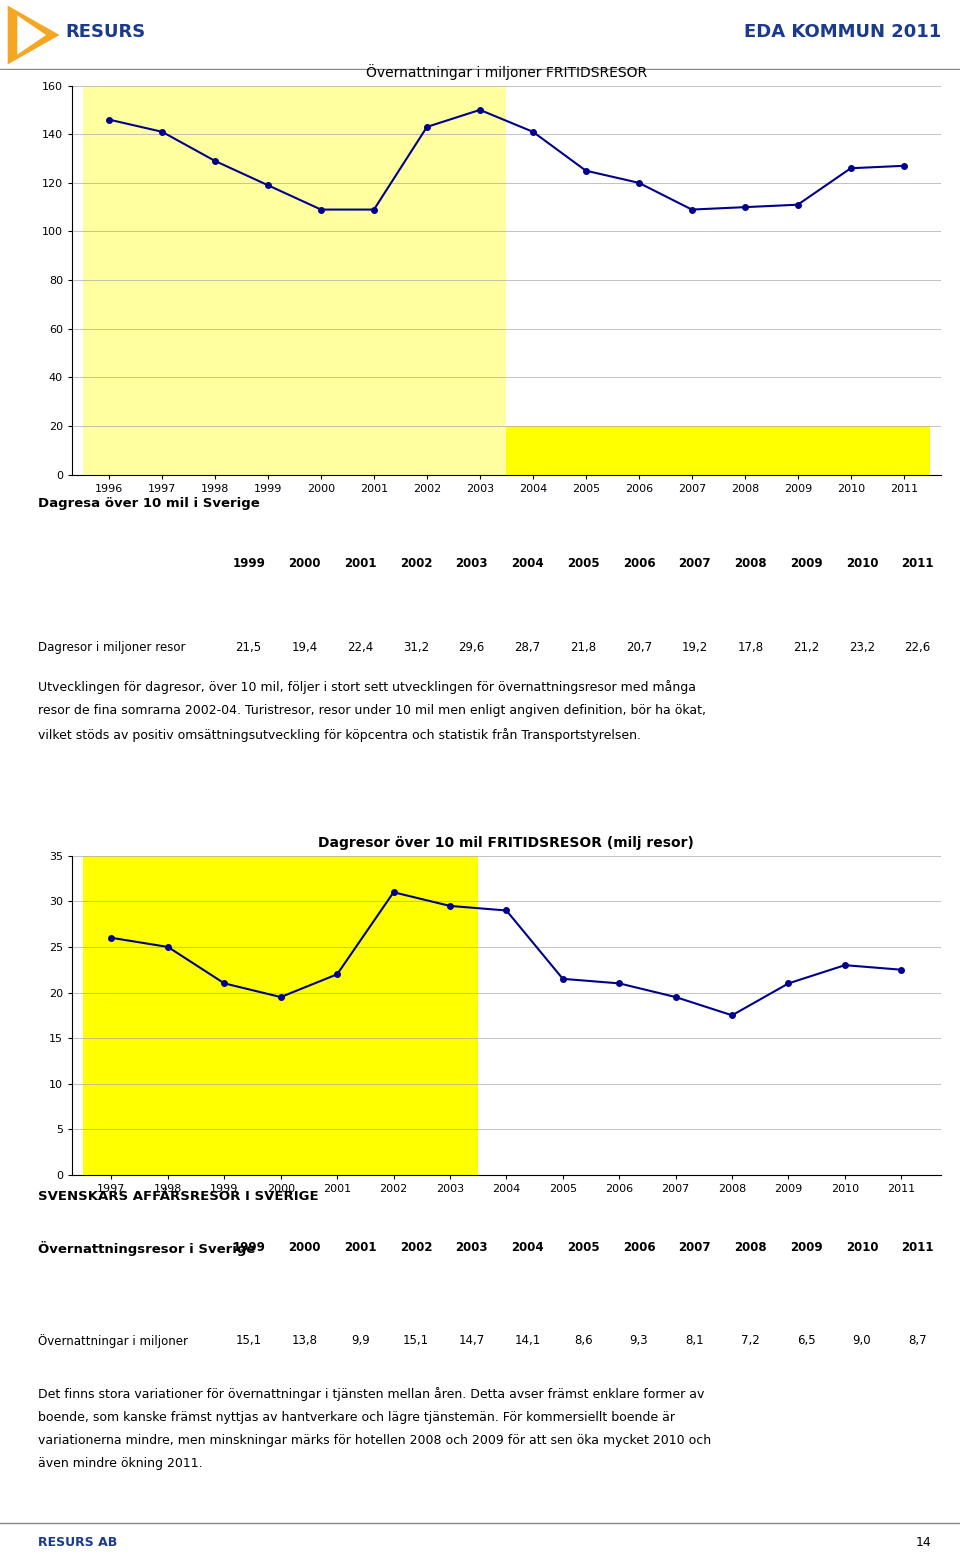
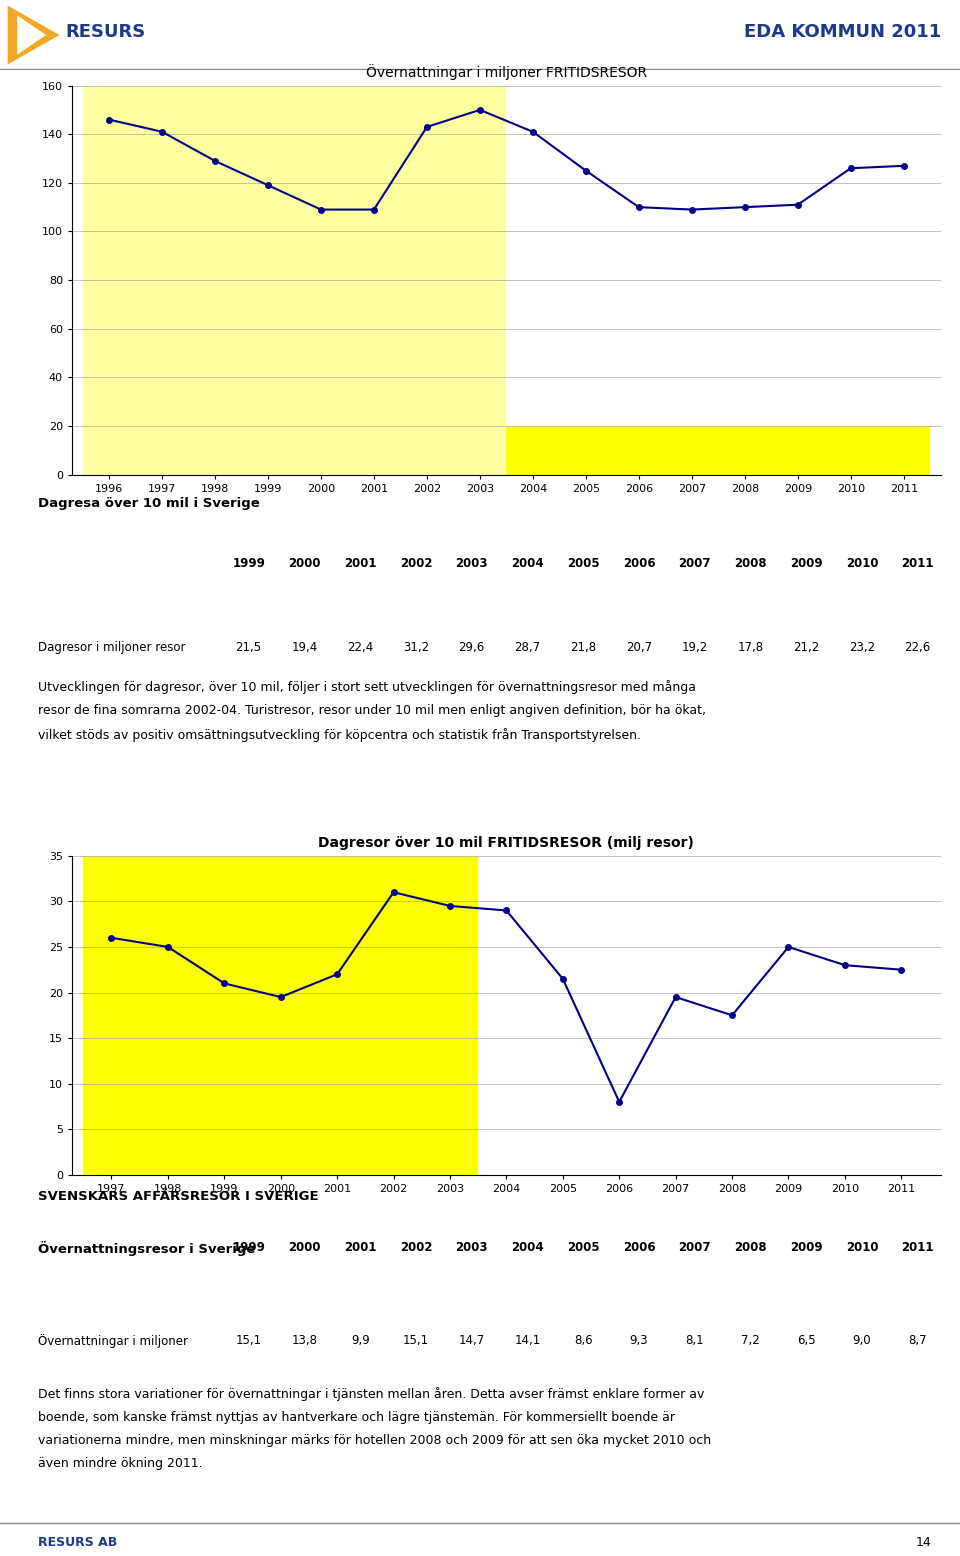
Övernattningar i miljoner FRITIDSRESOR/2006: 120 -> 110
Dagresor över 10 mil FRITIDSRESOR (milj resor)/2006: 21.0 -> 8.0
Dagresor över 10 mil FRITIDSRESOR (milj resor)/2009: 21.0 -> 25.0
